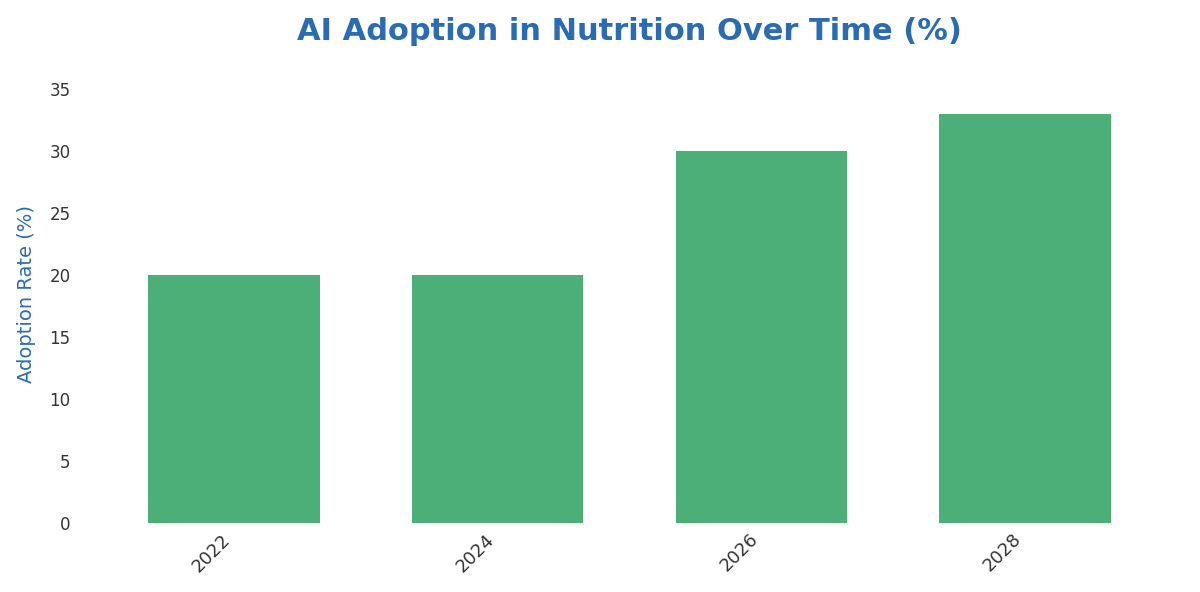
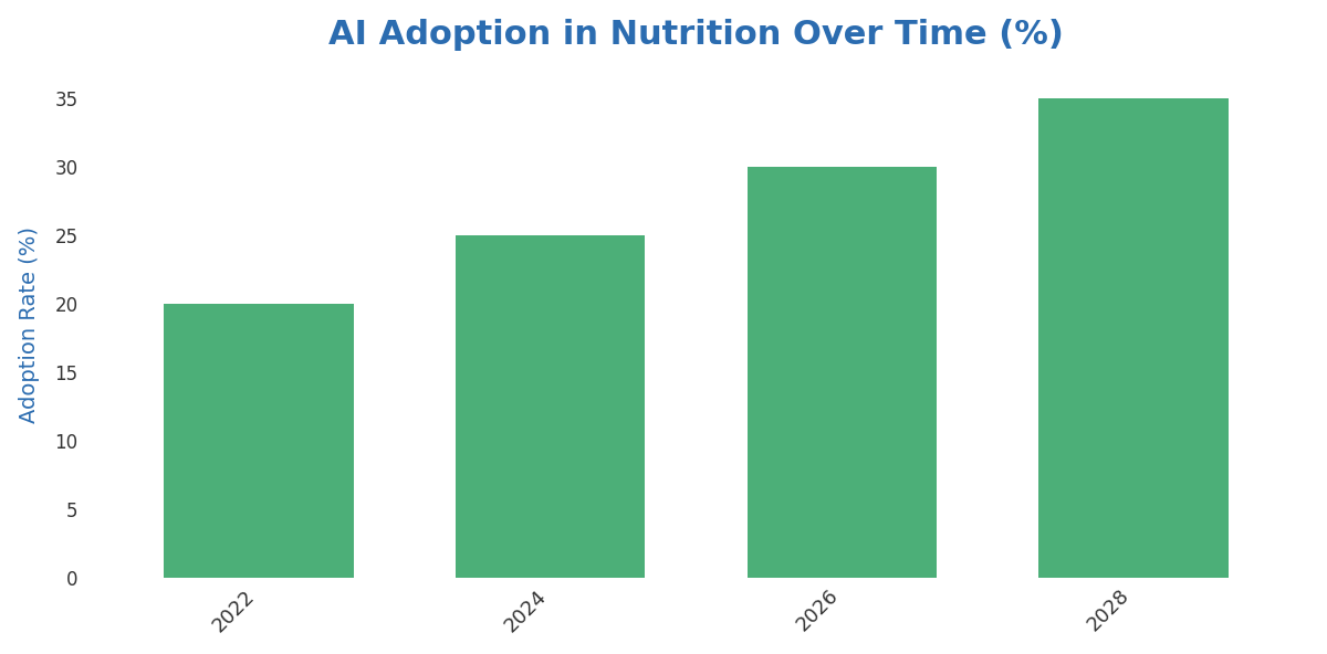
2024: 20 -> 25
2028: 33 -> 35
